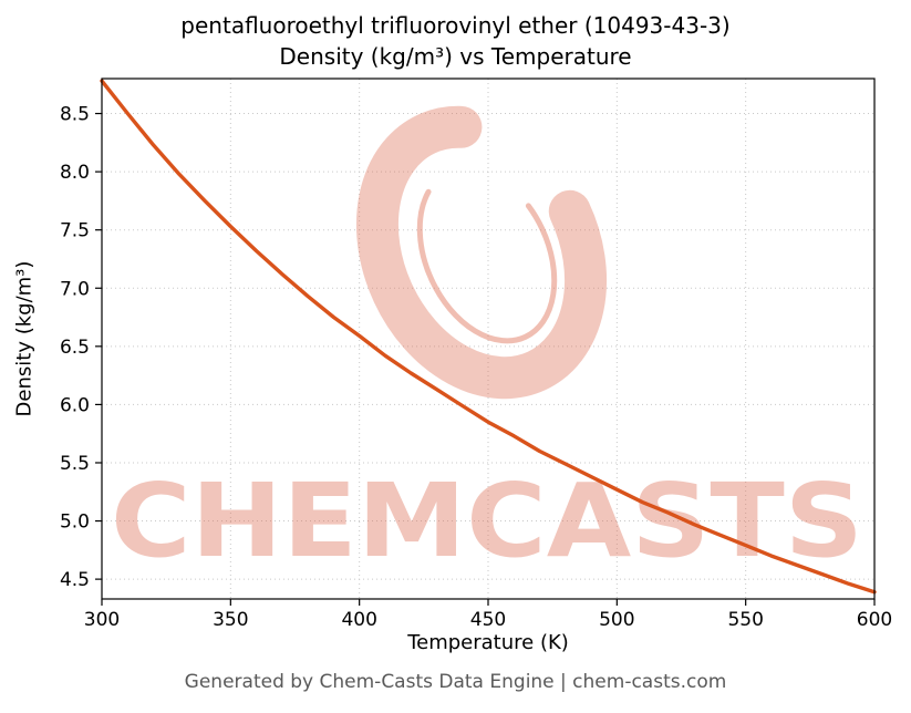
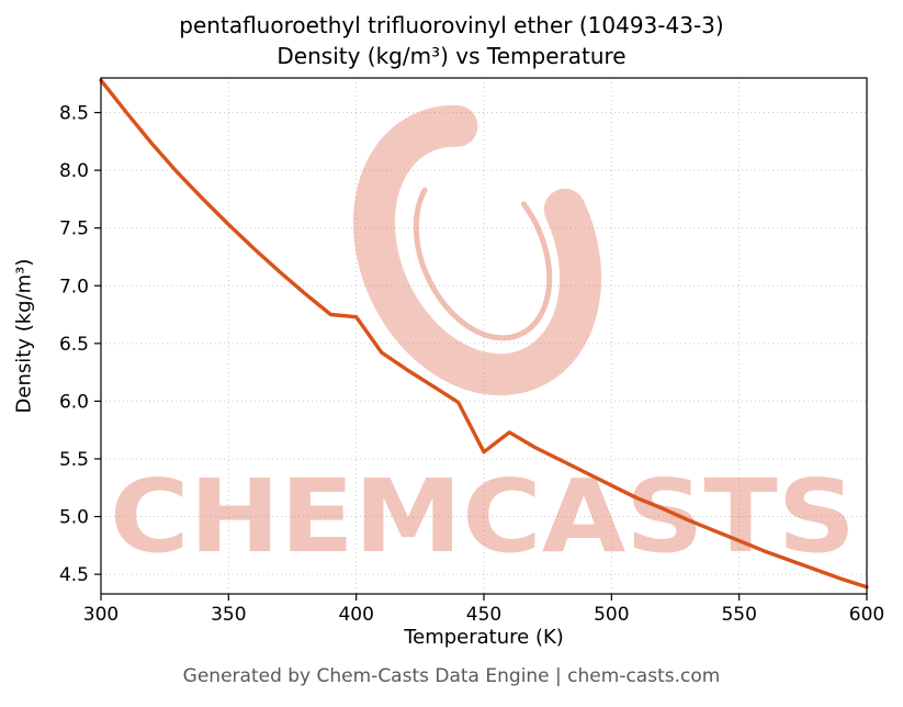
400: 6.59 -> 6.73
450: 5.85 -> 5.56
